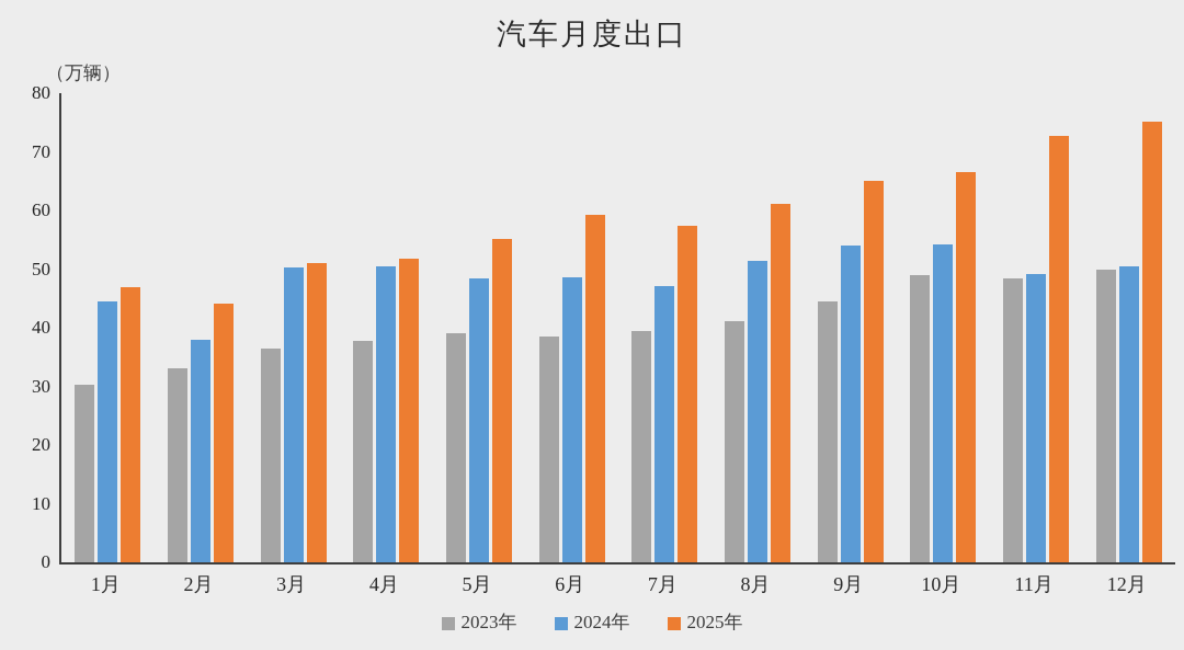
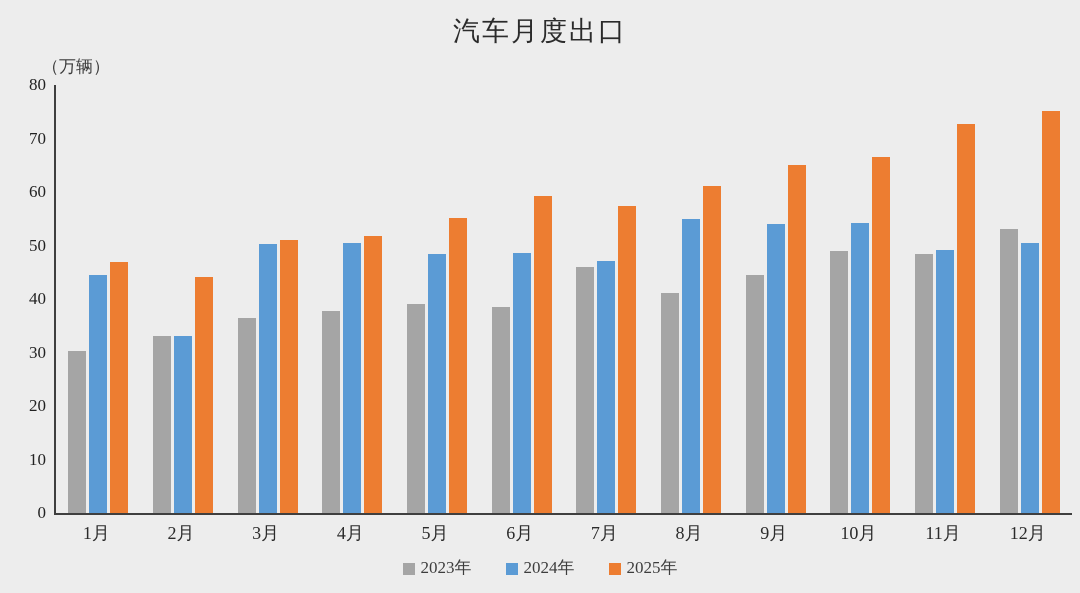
2024年/2月: 38 -> 33
2023年/7月: 39 -> 46
2024年/8月: 51 -> 55
2023年/12月: 50 -> 53
